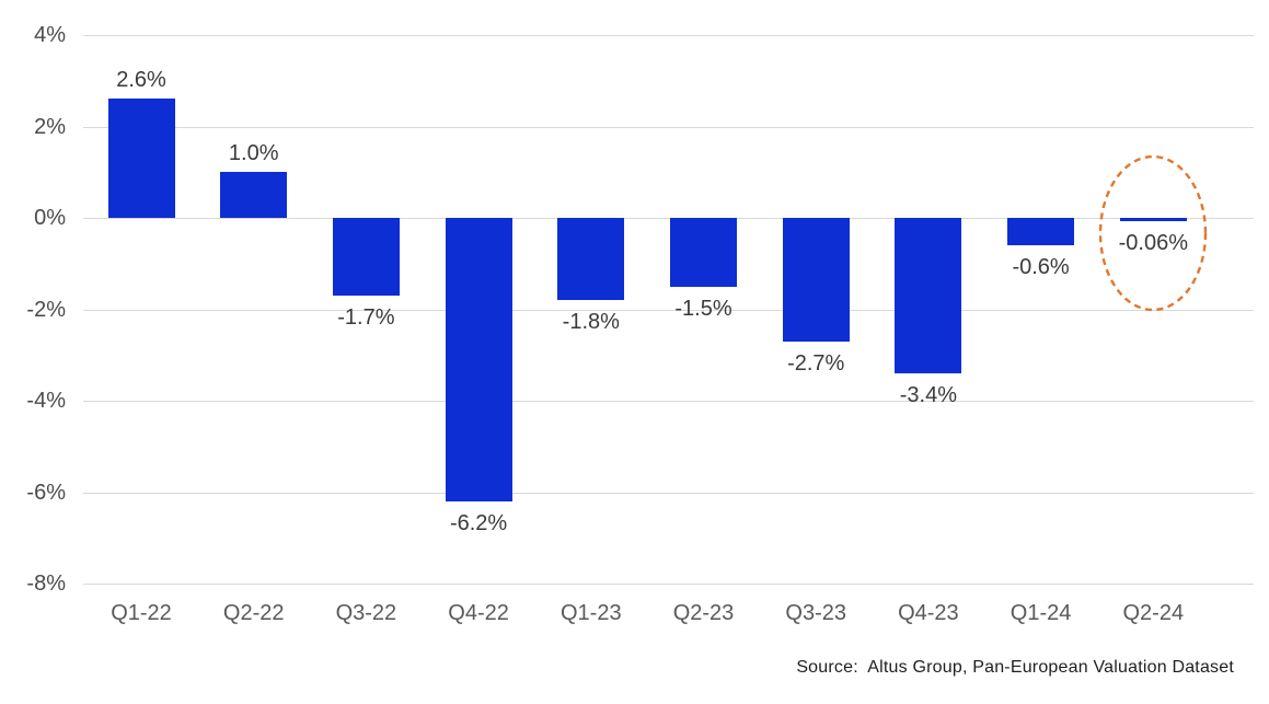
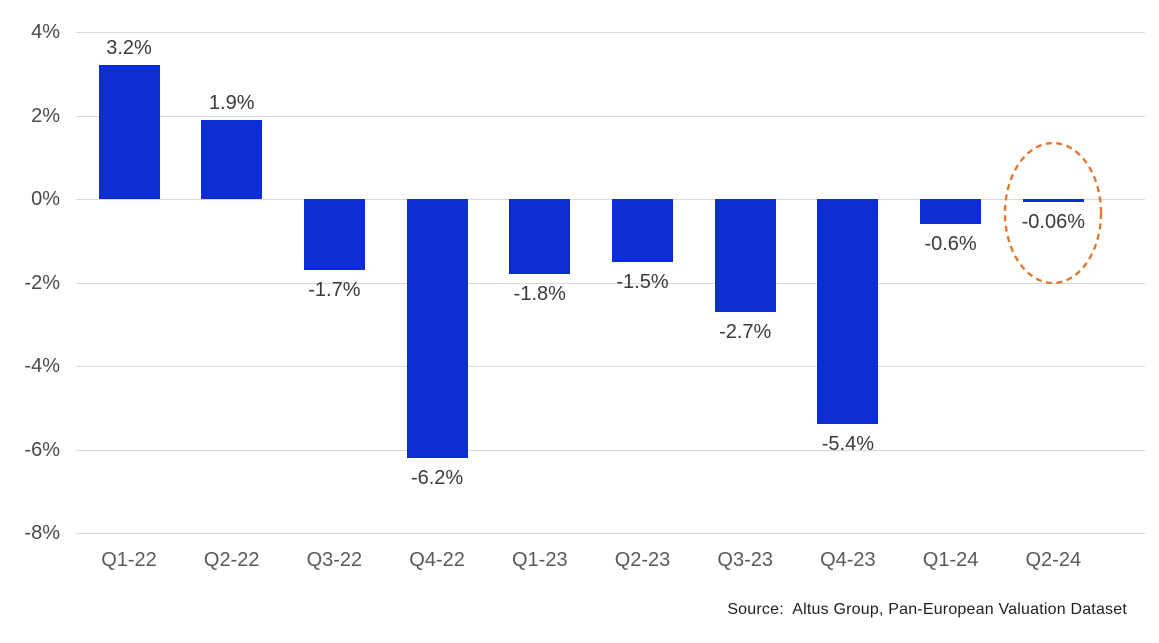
Q1-22: 2.6% -> 3.2%
Q2-22: 1.0% -> 1.9%
Q4-23: -3.4% -> -5.4%
